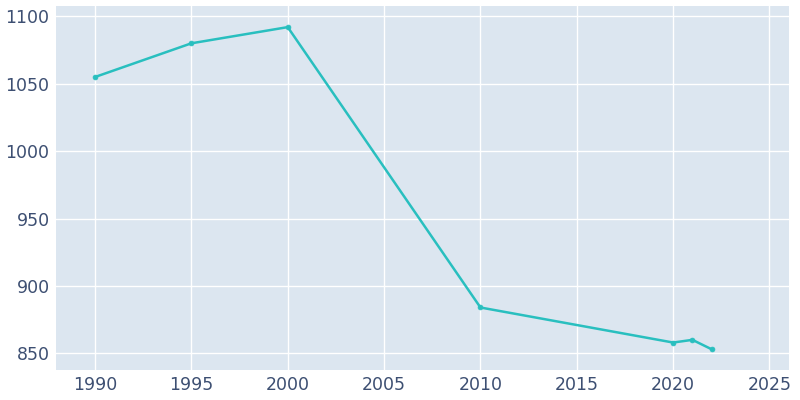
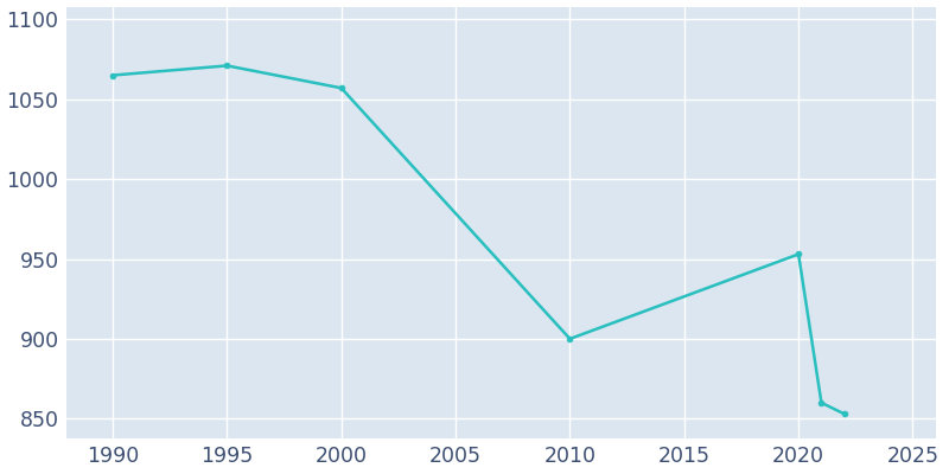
1990: 1055 -> 1065
1995: 1080 -> 1071
2000: 1092 -> 1057
2010: 884 -> 900
2020: 858 -> 953
